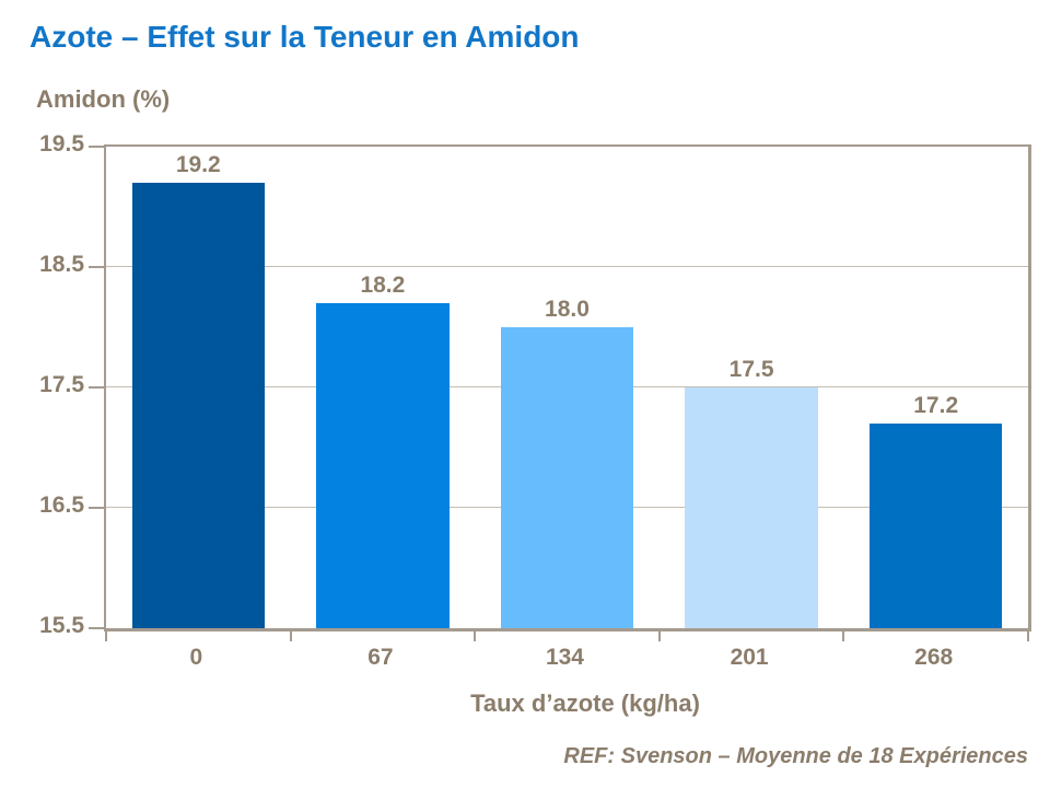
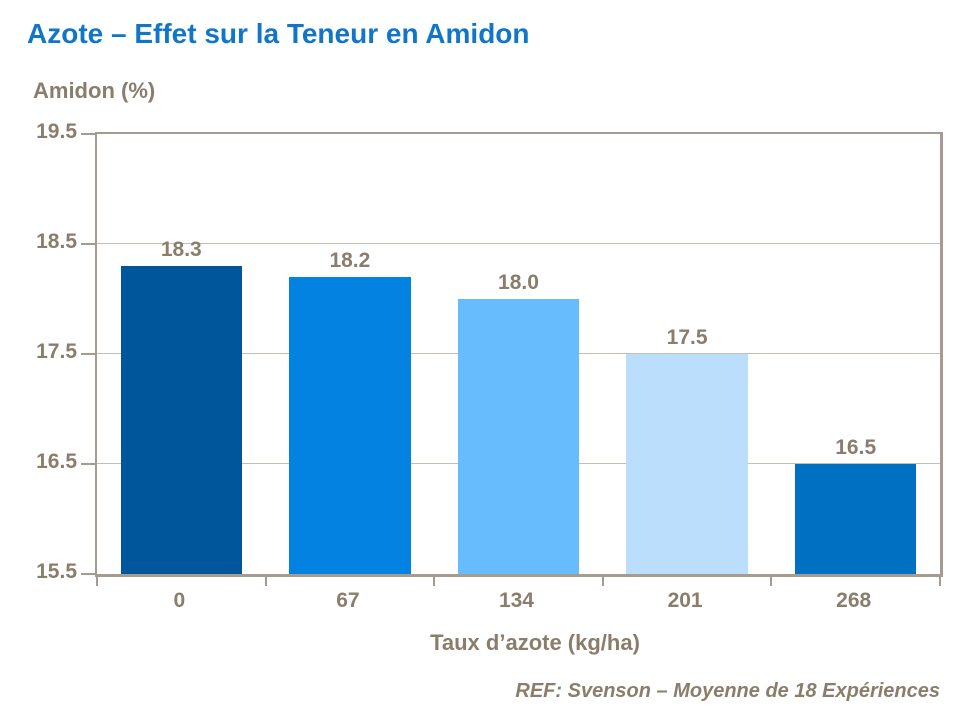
0: 19.2 -> 18.3
268: 17.2 -> 16.5
